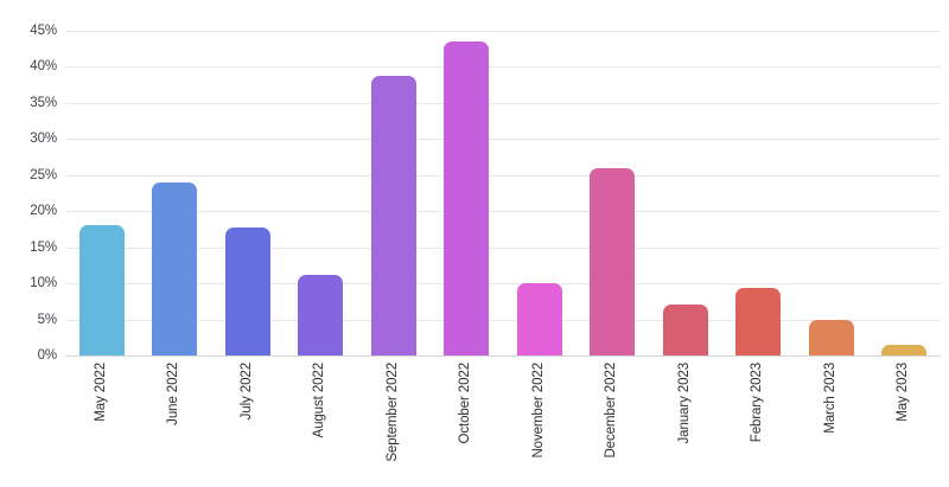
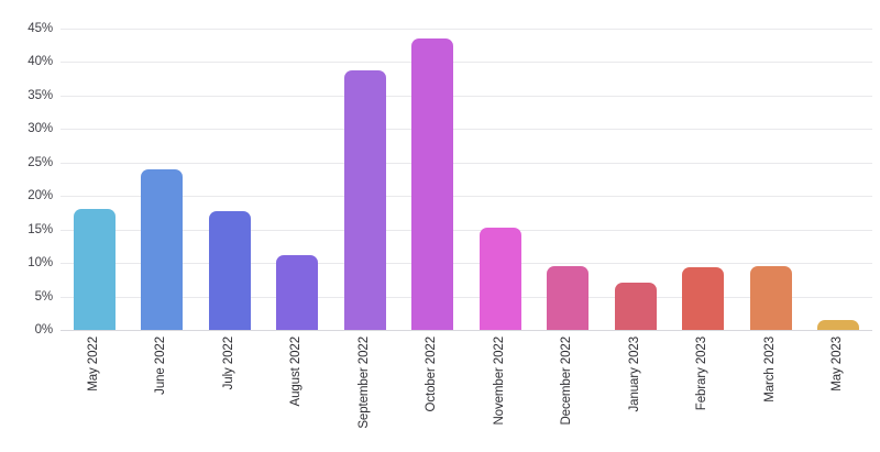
November 2022: 10% -> 15%
December 2022: 26% -> 10%
March 2023: 5% -> 10%
